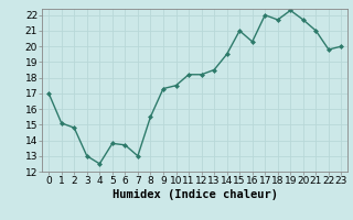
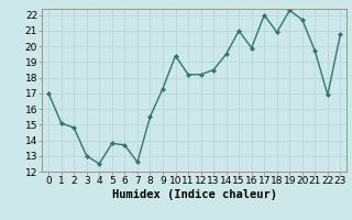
7: 13.0 -> 12.6
10: 17.5 -> 19.4
16: 20.3 -> 19.9
18: 21.7 -> 20.9
21: 21.0 -> 19.7
22: 19.8 -> 16.9
23: 20.0 -> 20.8
